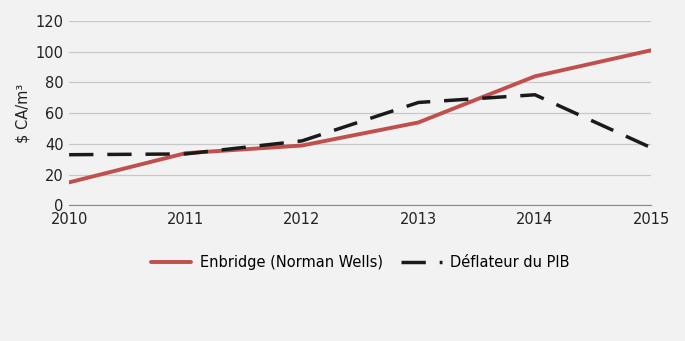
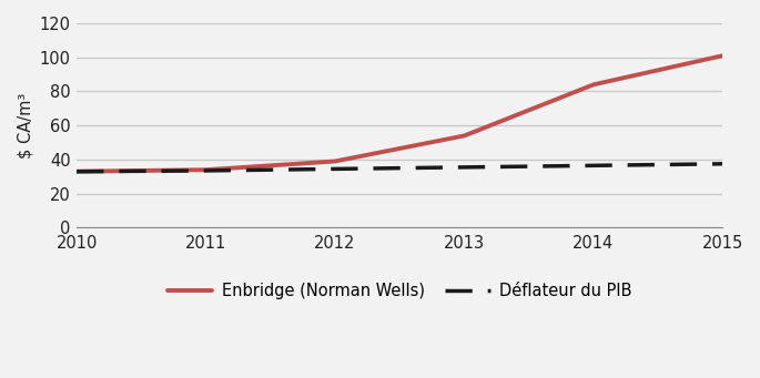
Enbridge (Norman Wells)/2010: 15 -> 33
Déflateur du PIB/2012: 42 -> 34
Déflateur du PIB/2013: 67 -> 36
Déflateur du PIB/2014: 72 -> 36
